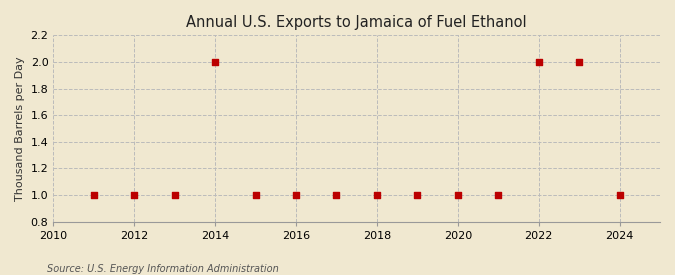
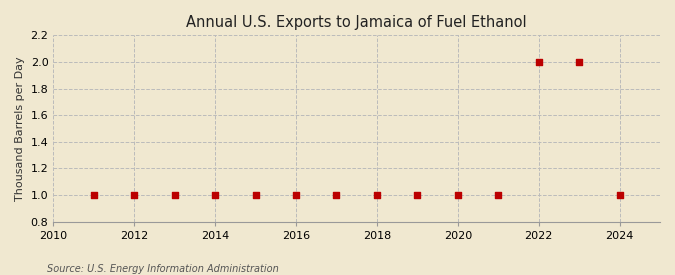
2014: 2 -> 1
